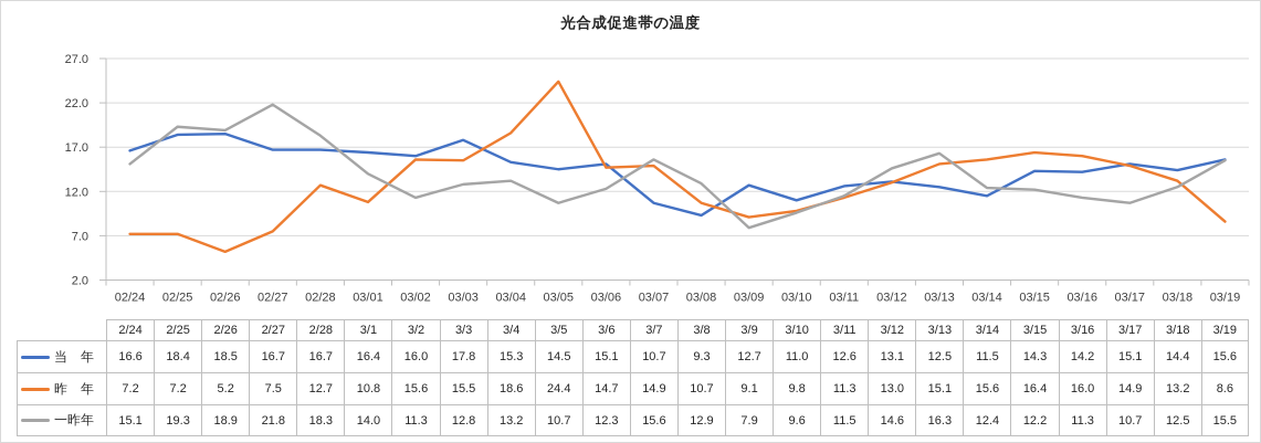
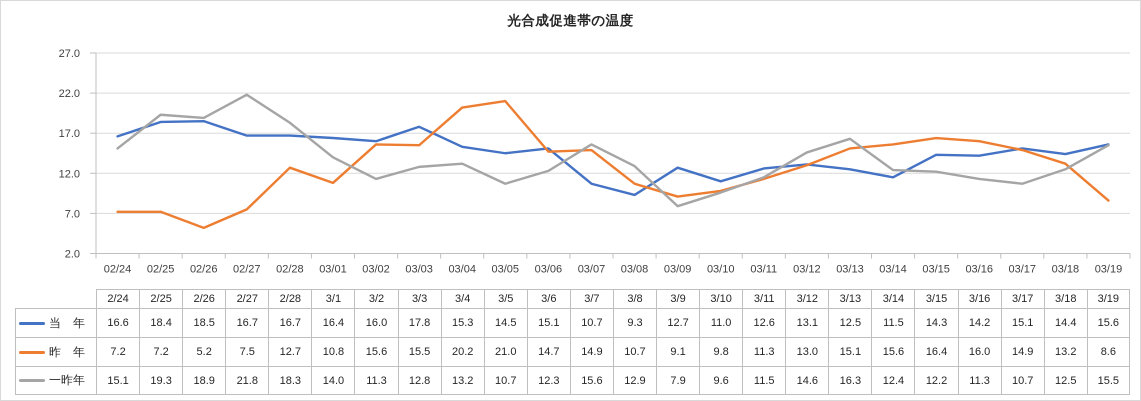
昨 年/03/04: 18.6 -> 20.2
昨 年/03/05: 24.4 -> 21.0
